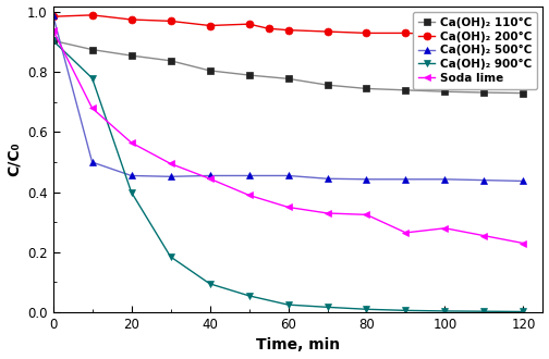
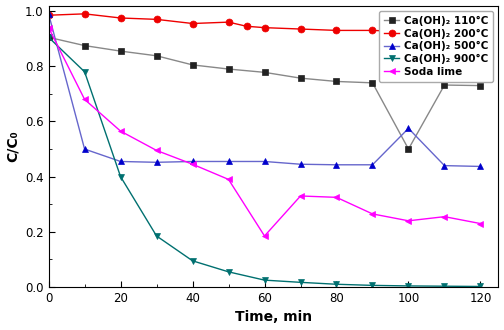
Soda lime/60: 0.350 -> 0.185
Ca(OH)₂ 110°C/100: 0.735 -> 0.500
Ca(OH)₂ 500°C/100: 0.443 -> 0.575
Soda lime/100: 0.280 -> 0.240
